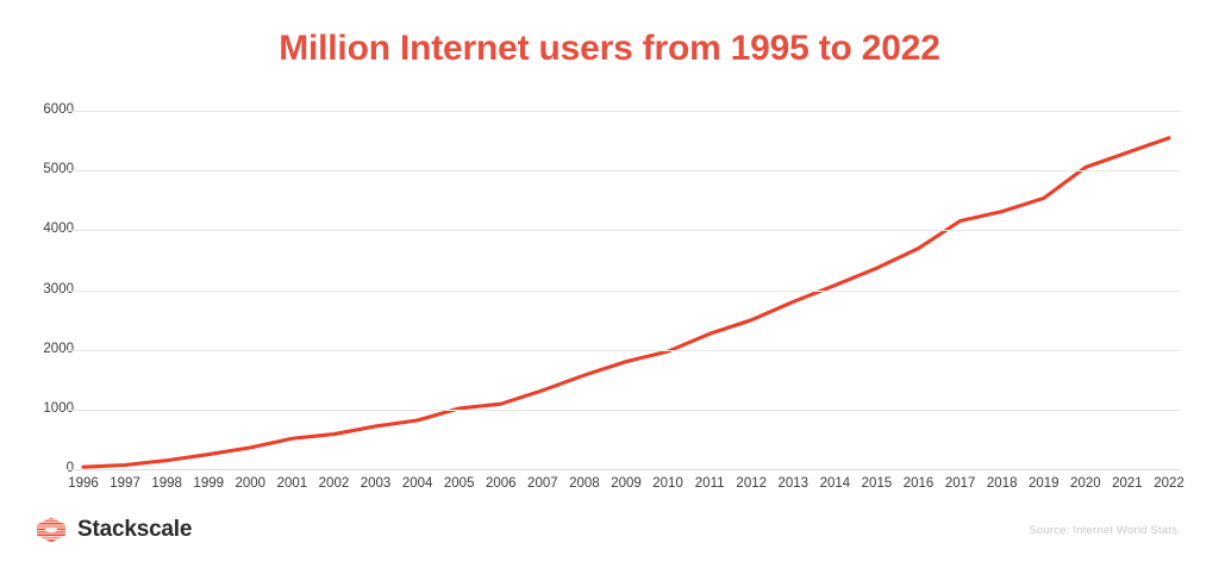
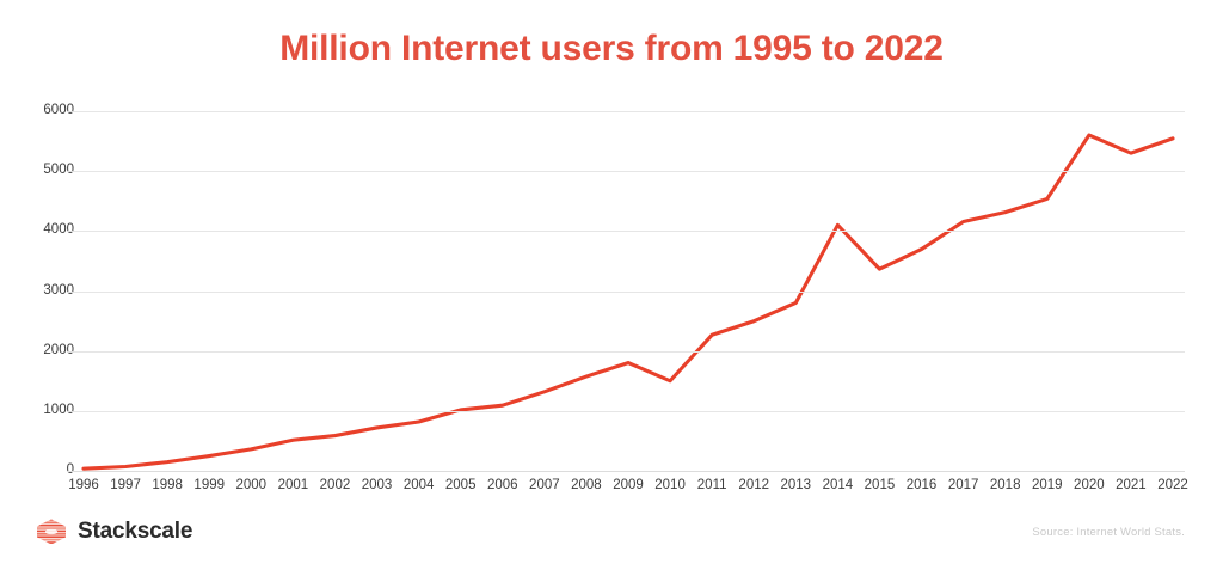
2010: 2000 -> 1500
2014: 3100 -> 4100
2020: 5100 -> 5600
